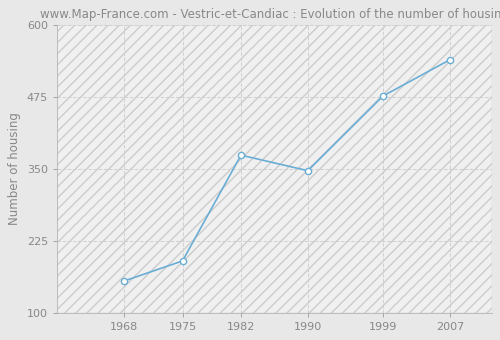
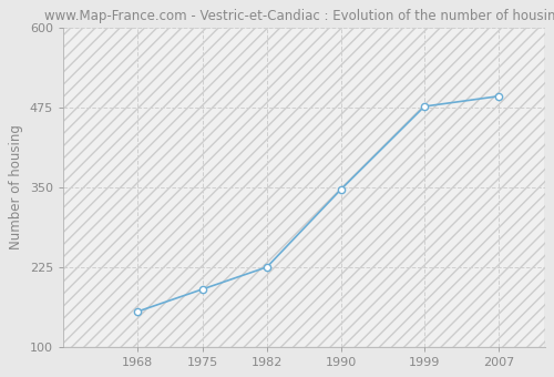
1982: 374 -> 225
2007: 540 -> 493
